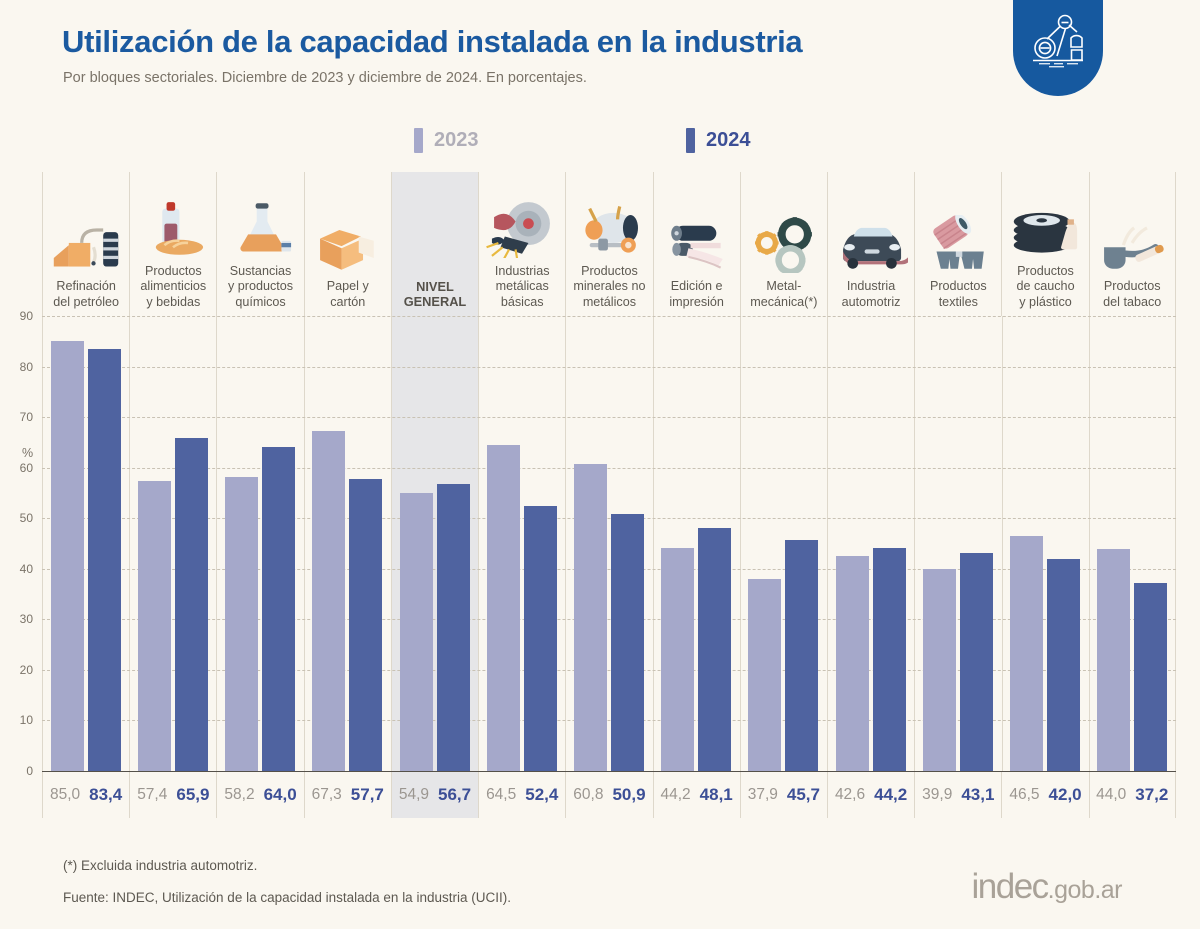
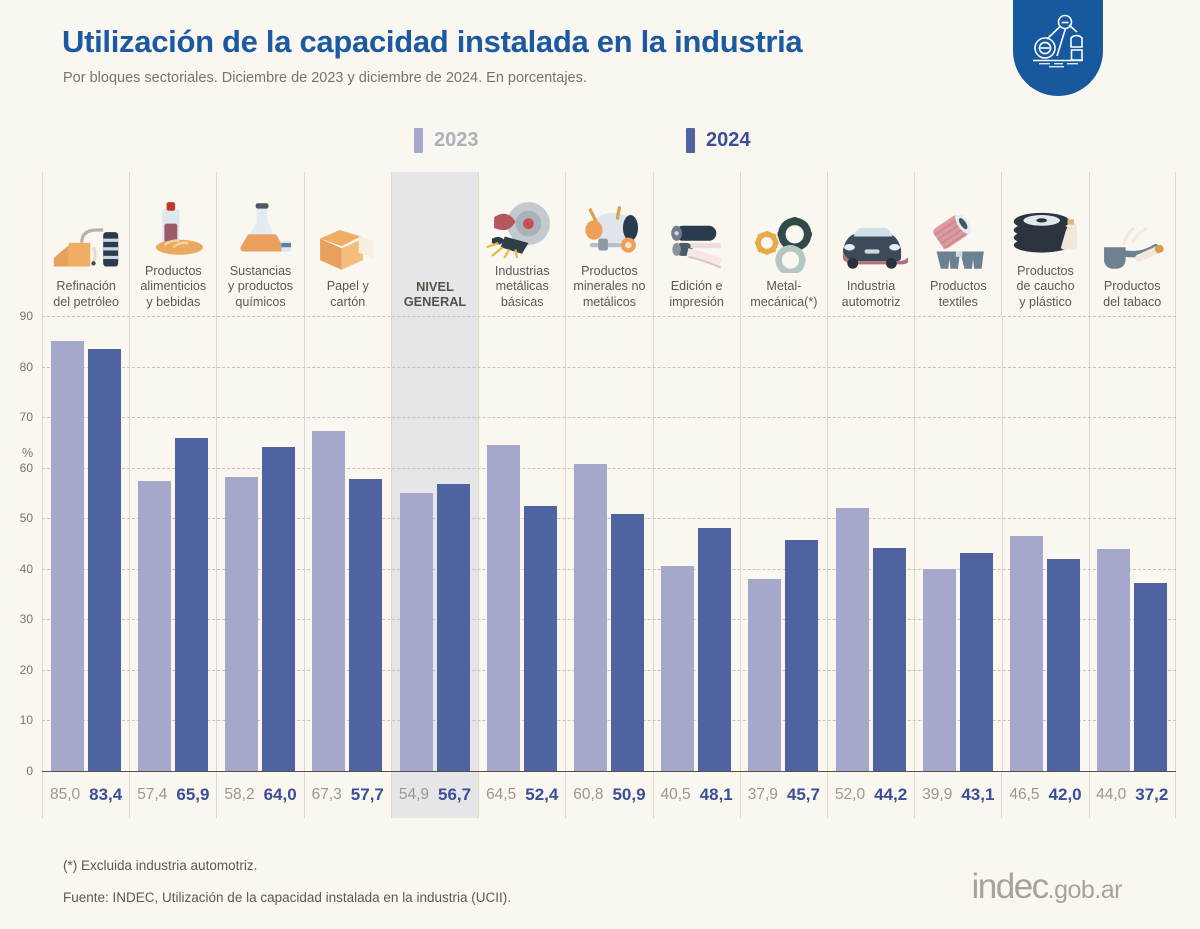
2023/Edición e impresión: 44,2 -> 40,5
2023/Industria automotriz: 42,6 -> 52,0
